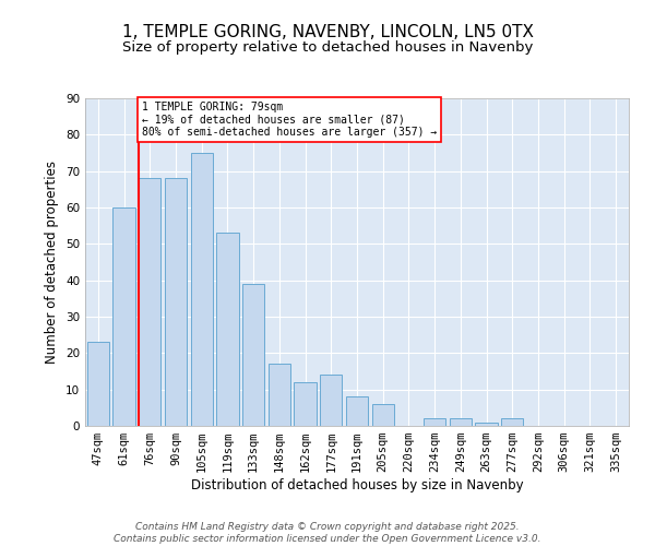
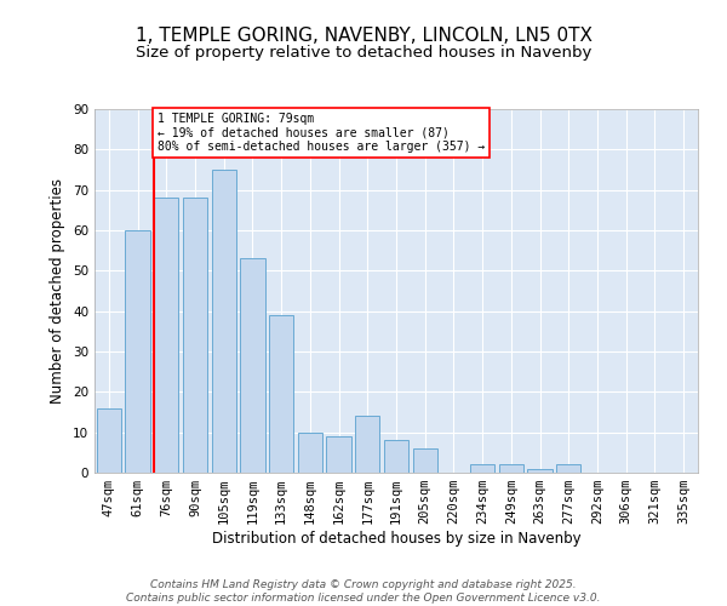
47sqm: 23 -> 16
148sqm: 17 -> 10
162sqm: 12 -> 9
